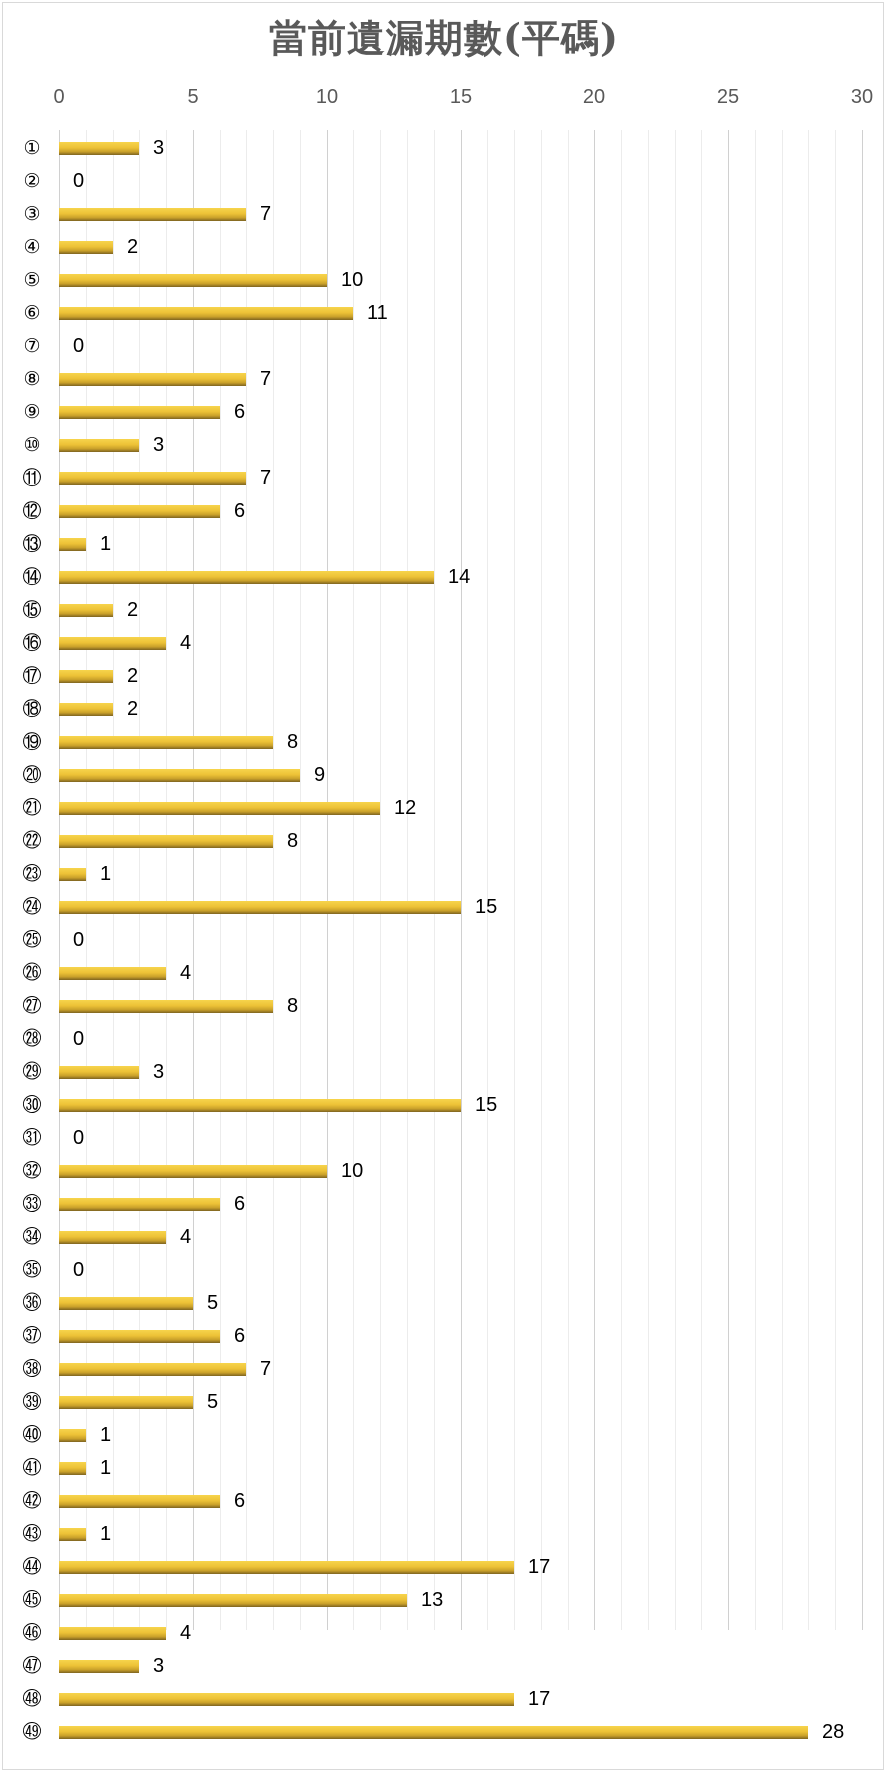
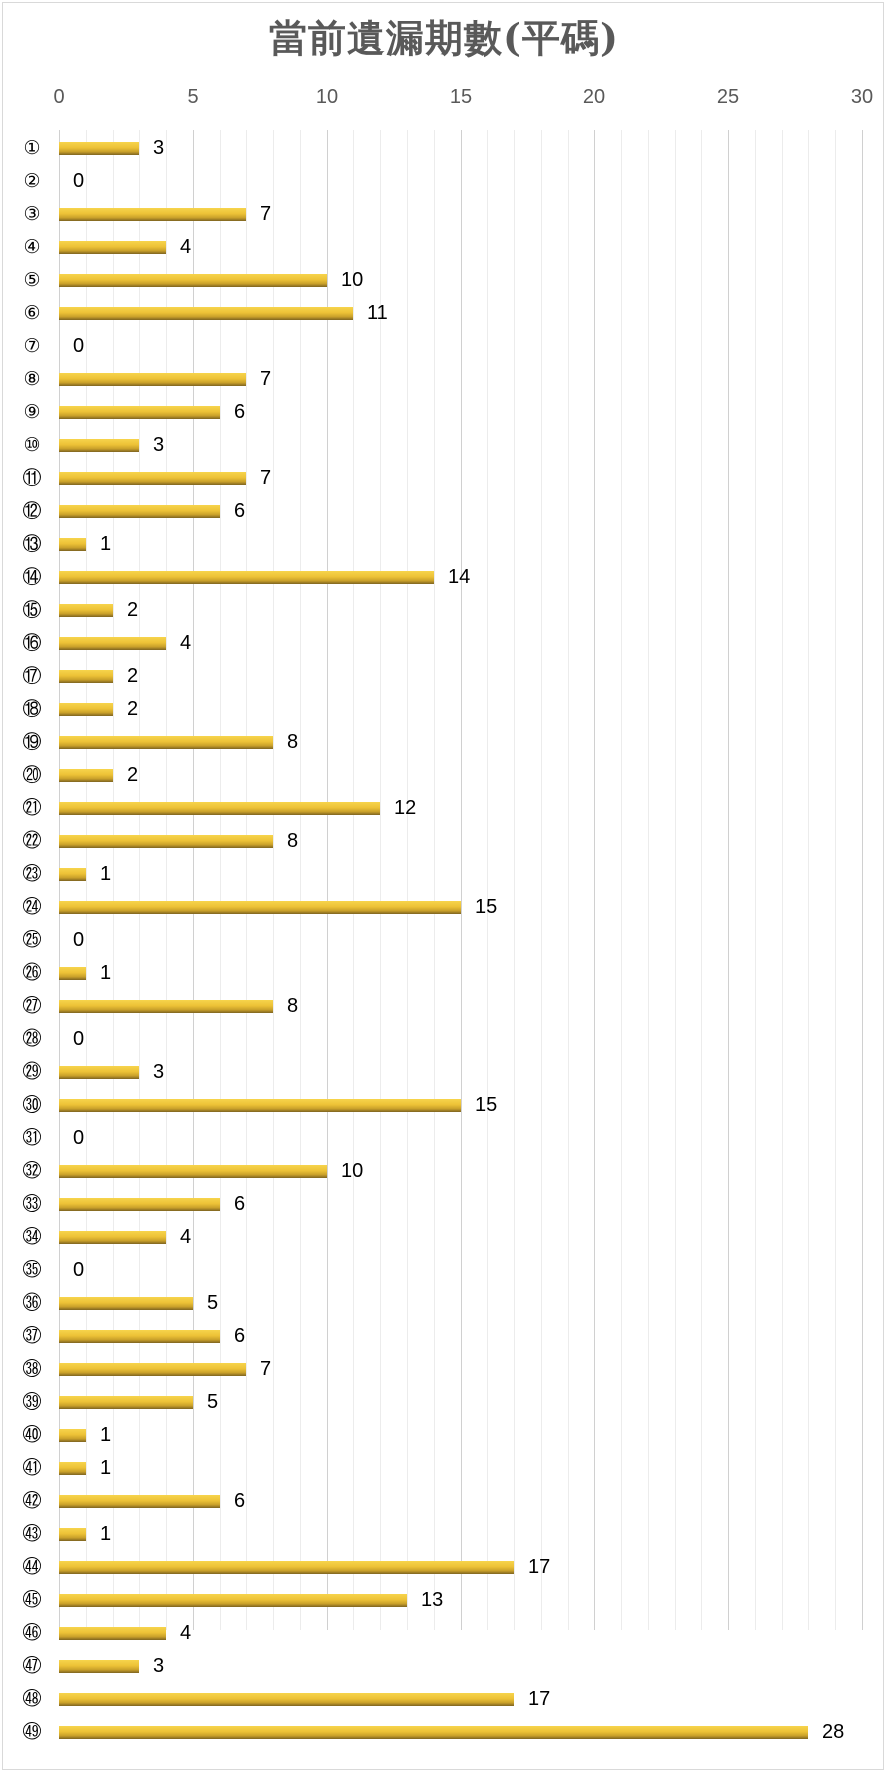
④: 2 -> 4
⑳: 9 -> 2
㉖: 4 -> 1
